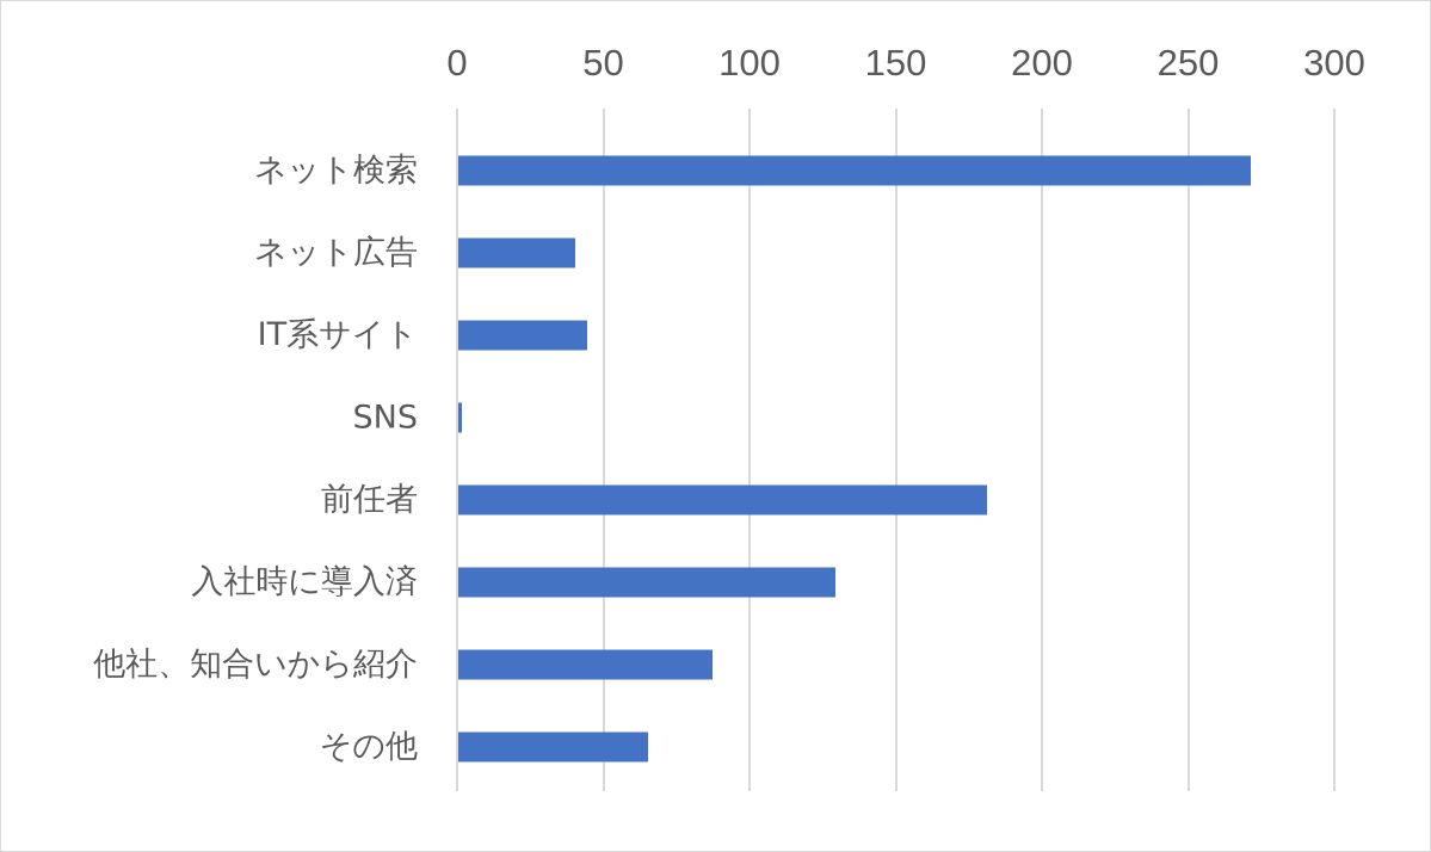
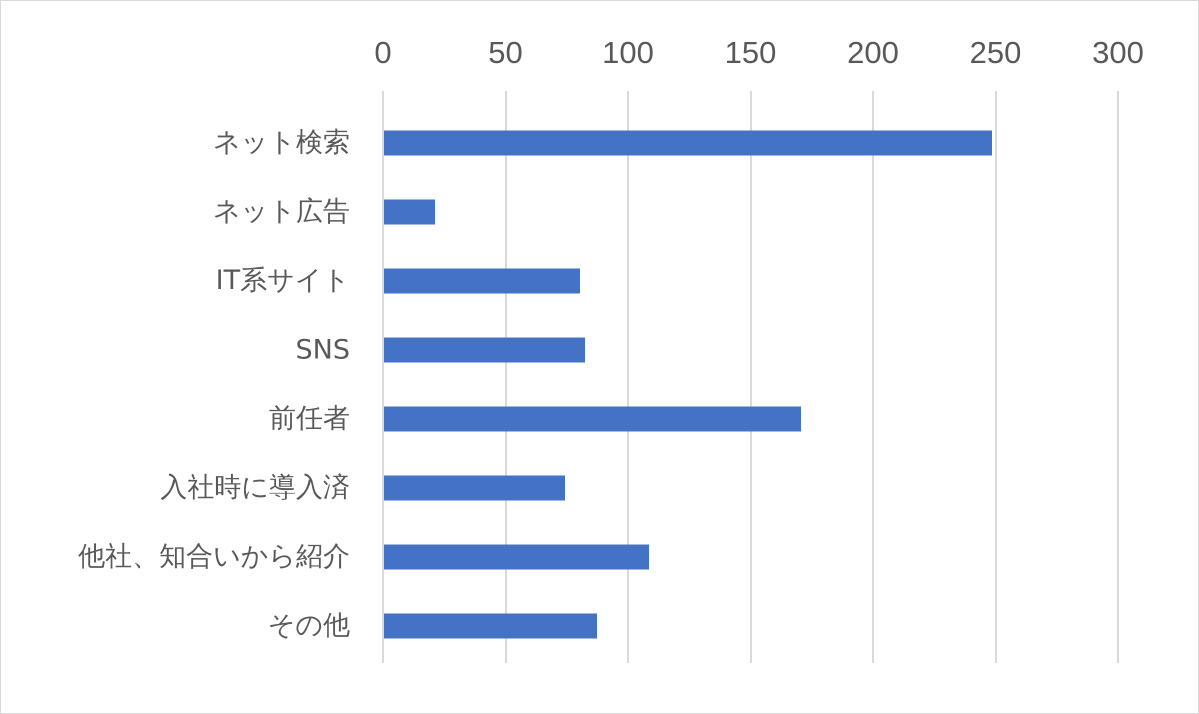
ネット検索: 271 -> 248
ネット広告: 40 -> 21
IT系サイト: 44 -> 80
SNS: 1 -> 82
前任者: 181 -> 170
入社時に導入済: 129 -> 74
他社、知合いから紹介: 87 -> 108
その他: 65 -> 87
